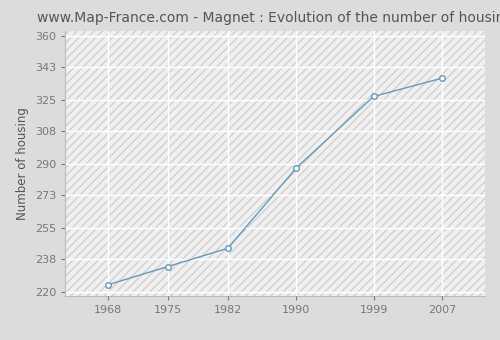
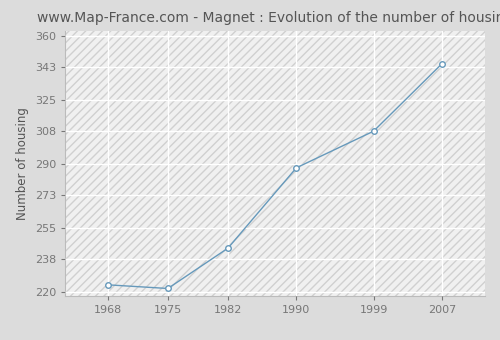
1975: 234 -> 222
1999: 327 -> 308
2007: 337 -> 345
